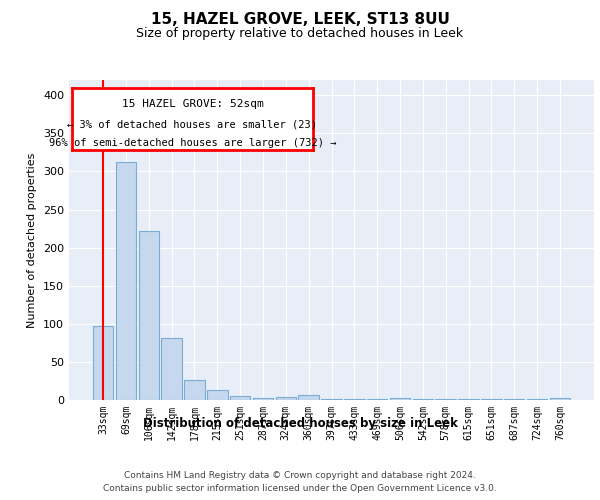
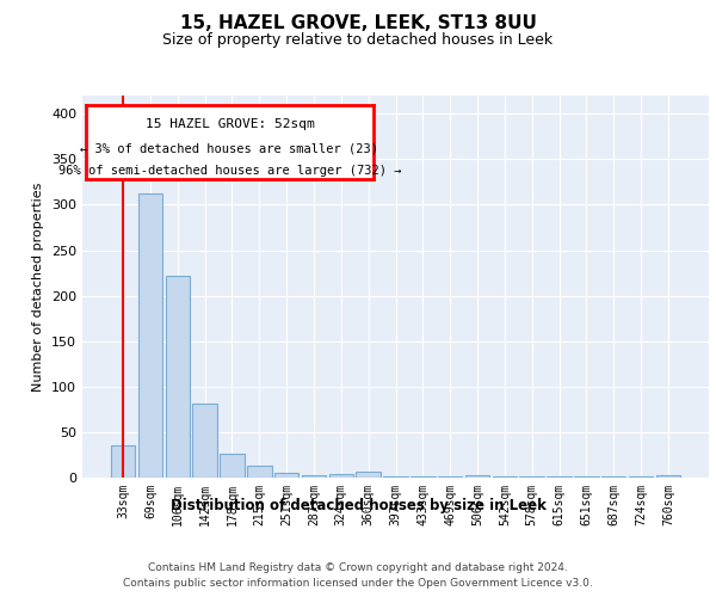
33sqm: 97 -> 36
